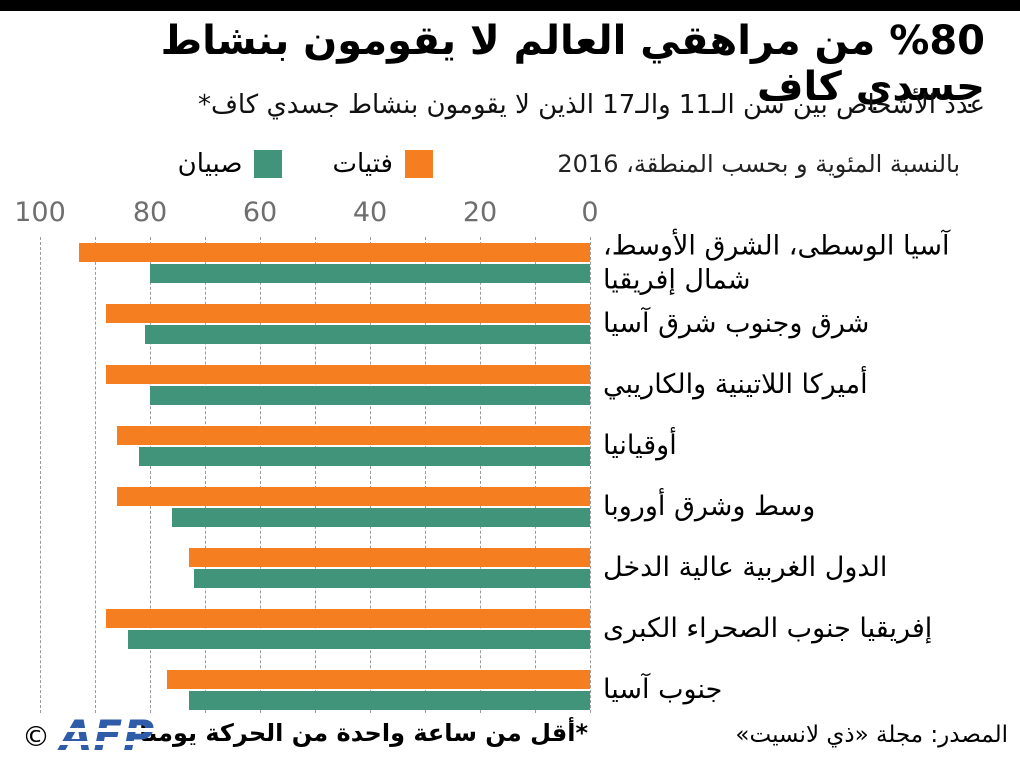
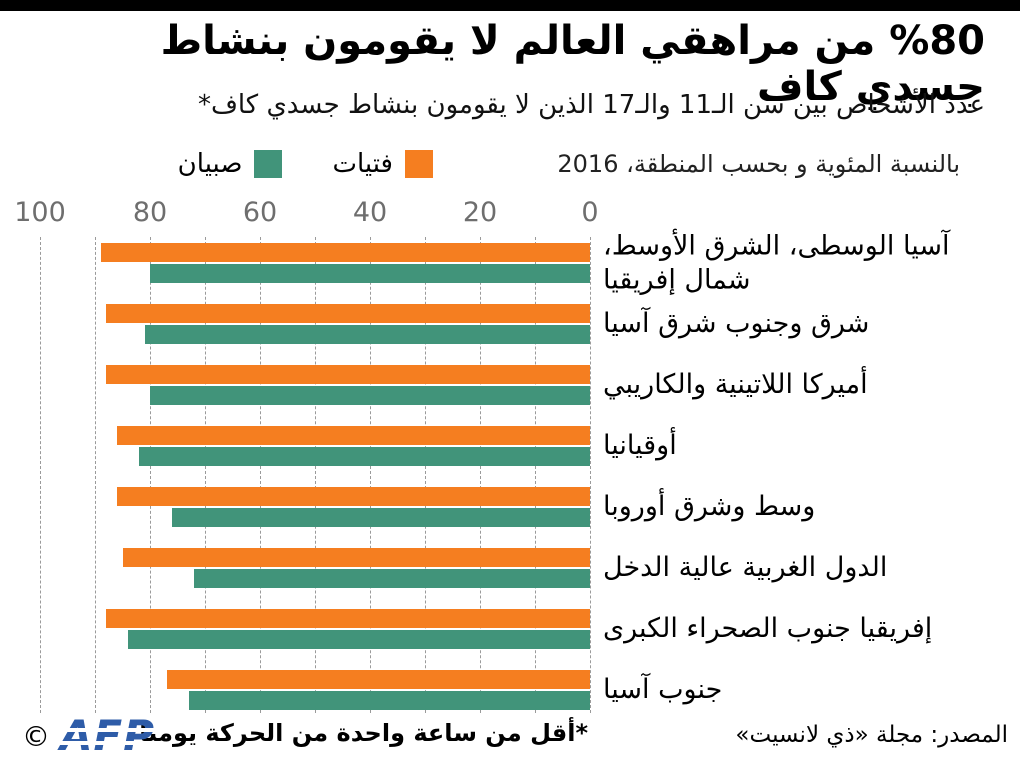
فتيات/آسيا الوسطى، الشرق الأوسط، شمال إفريقيا: 93 -> 89
فتيات/الدول الغربية عالية الدخل: 73 -> 85
